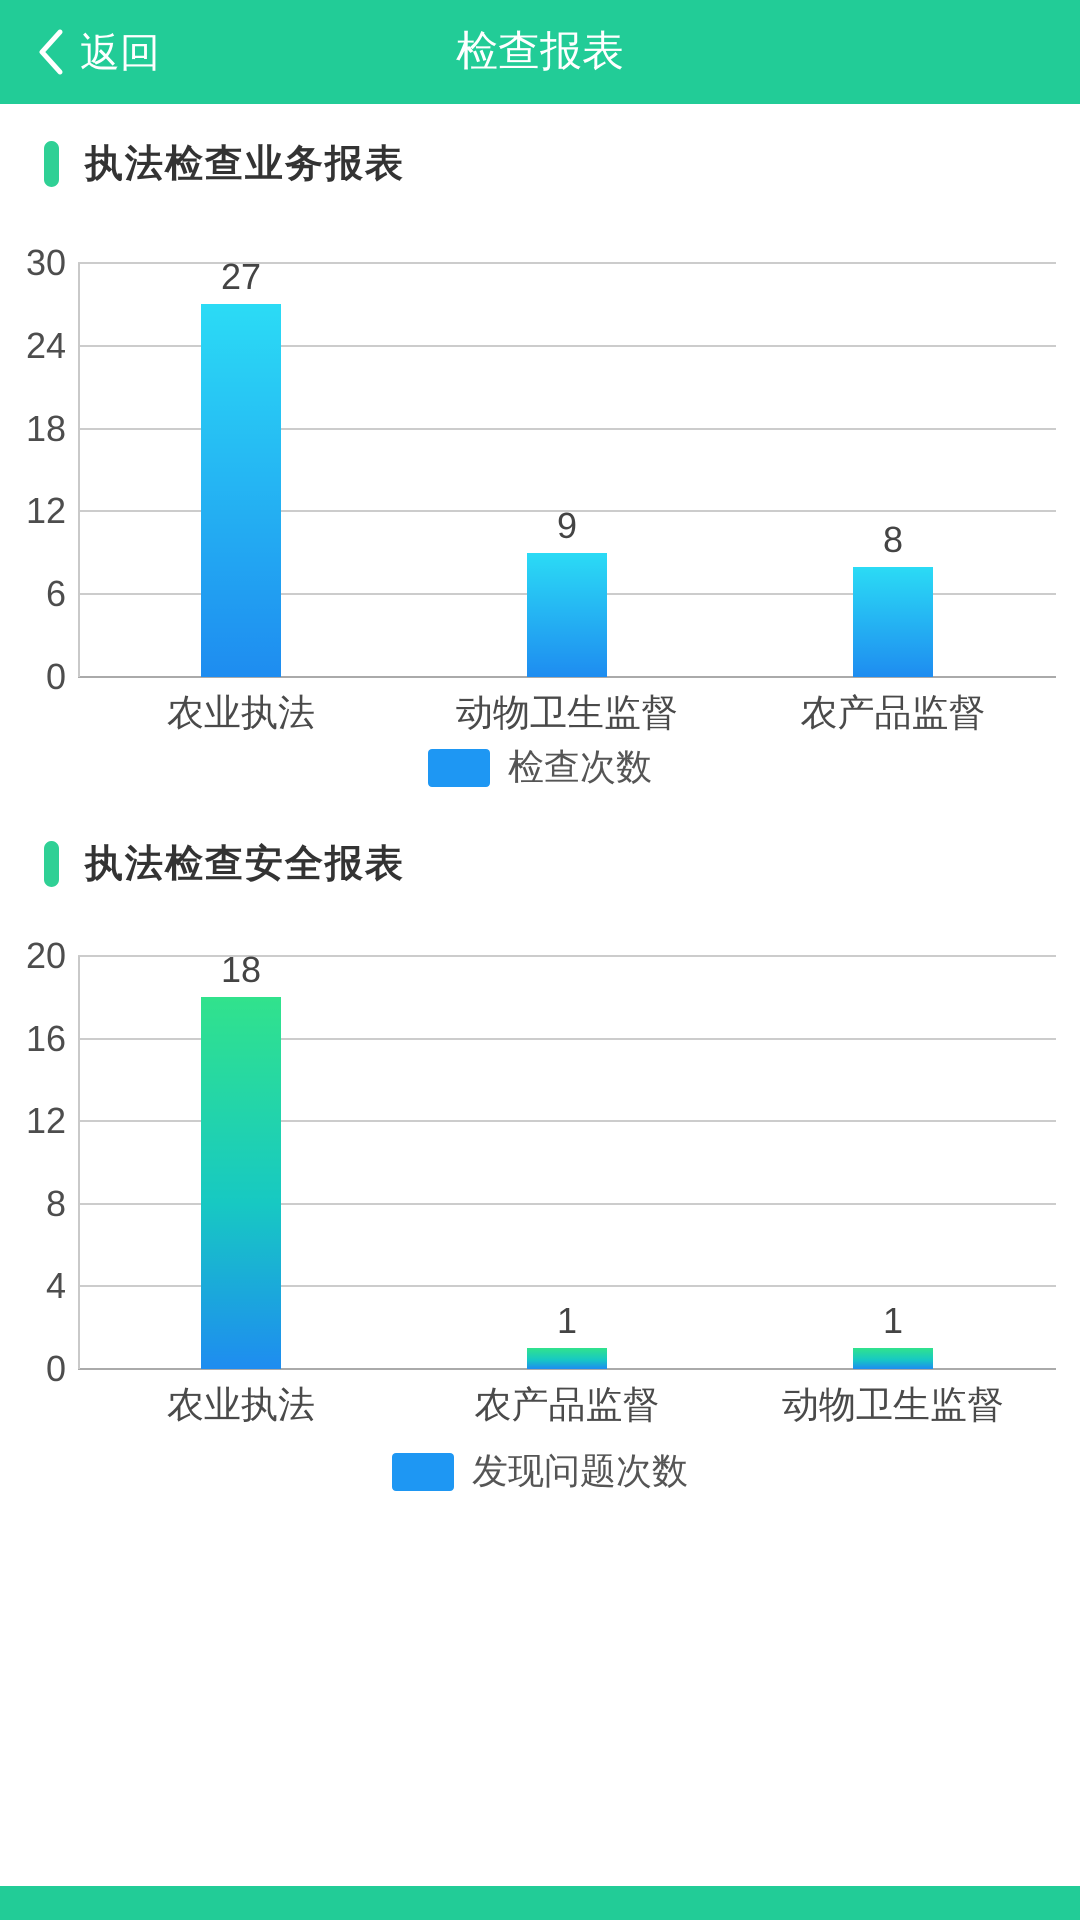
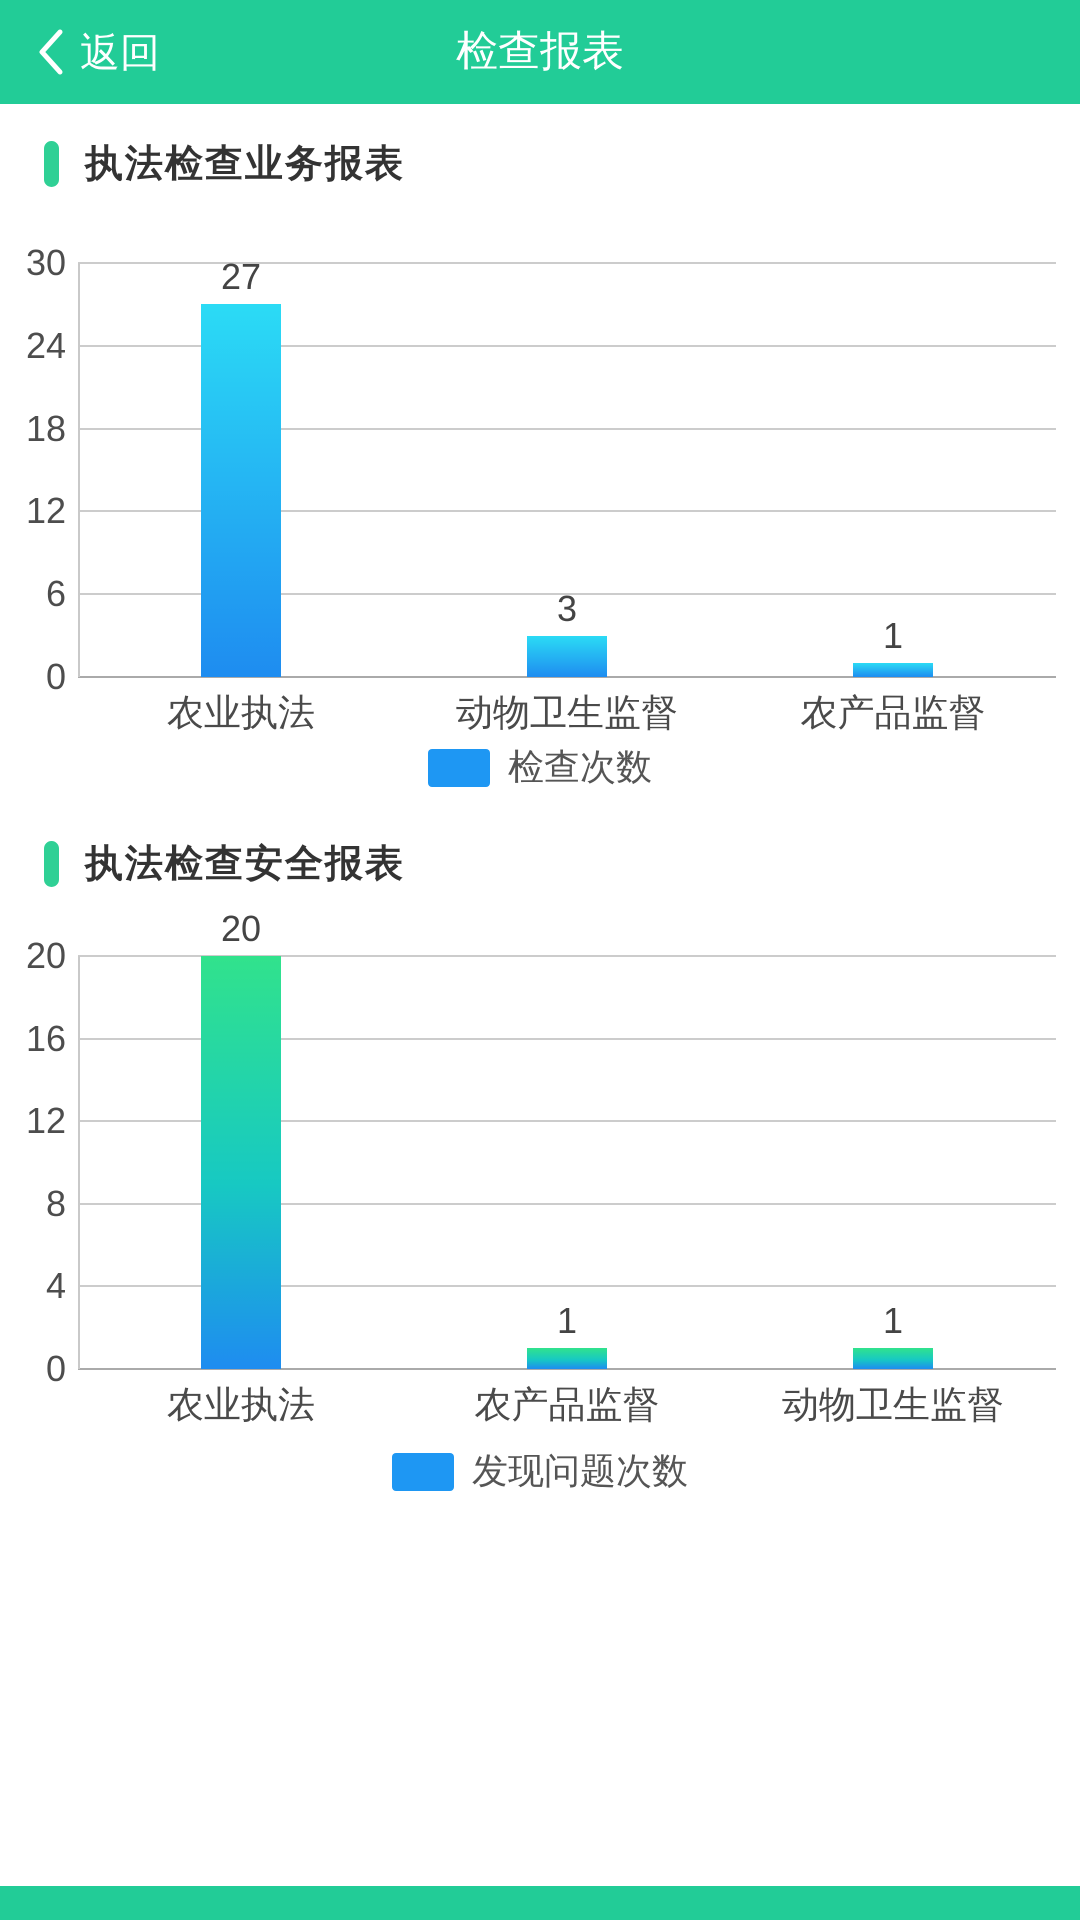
执法检查业务报表/动物卫生监督: 9 -> 3
执法检查业务报表/农产品监督: 8 -> 1
执法检查安全报表/农业执法: 18 -> 20
